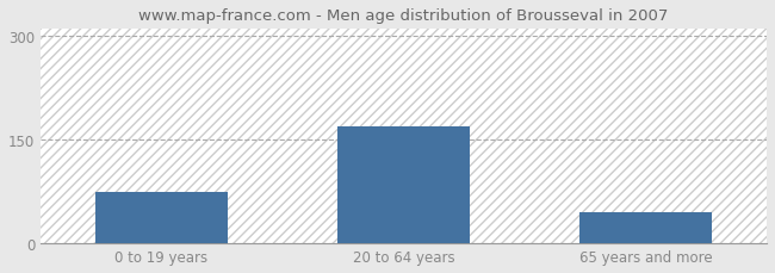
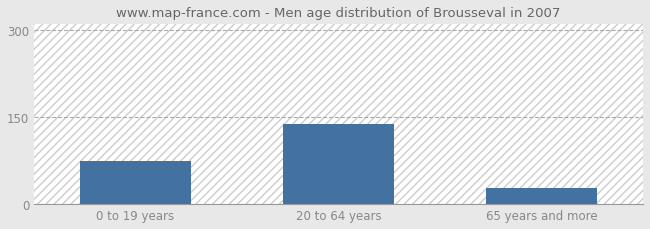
20 to 64 years: 170 -> 138
65 years and more: 45 -> 28
